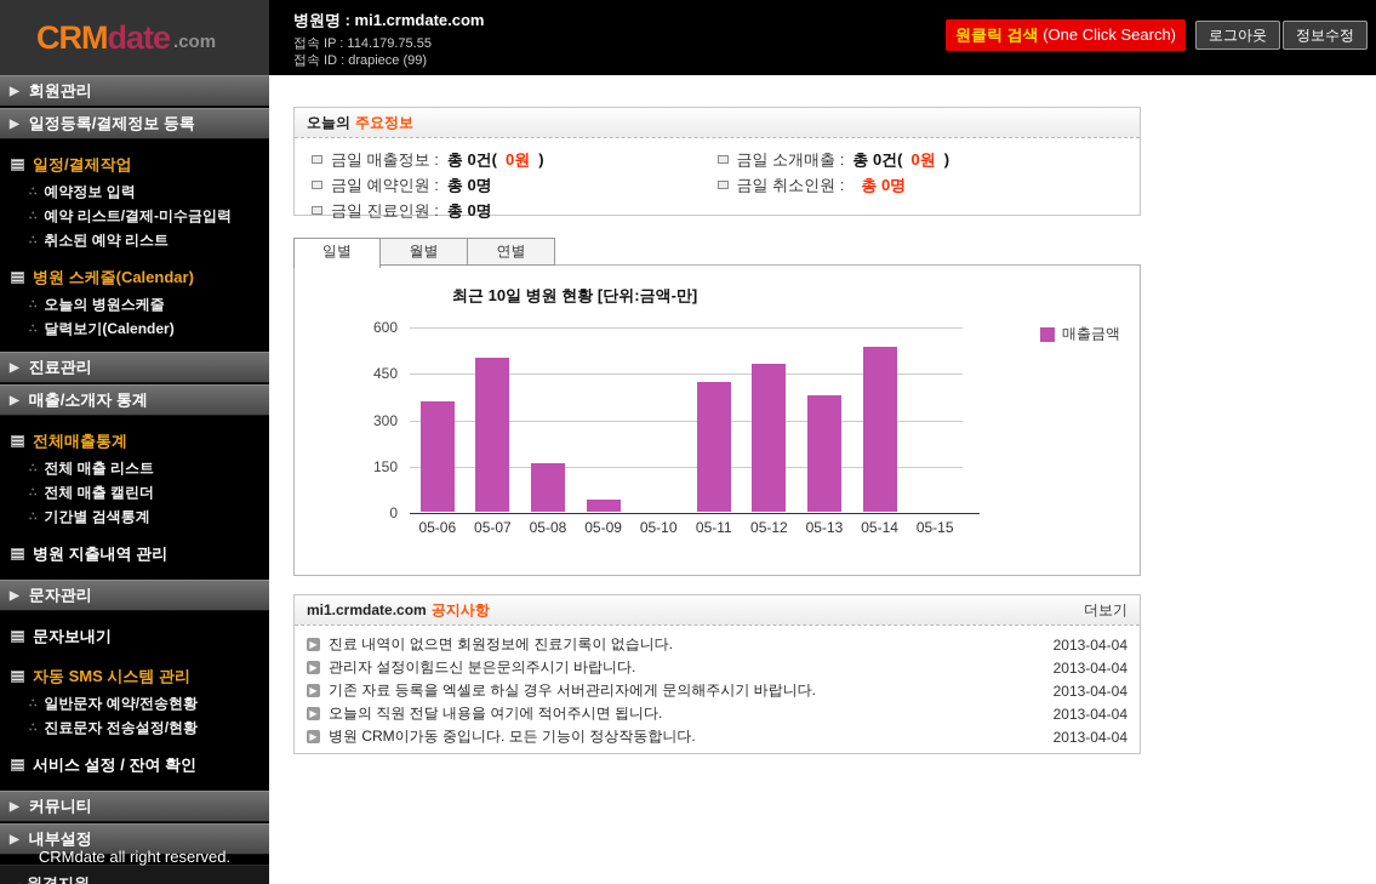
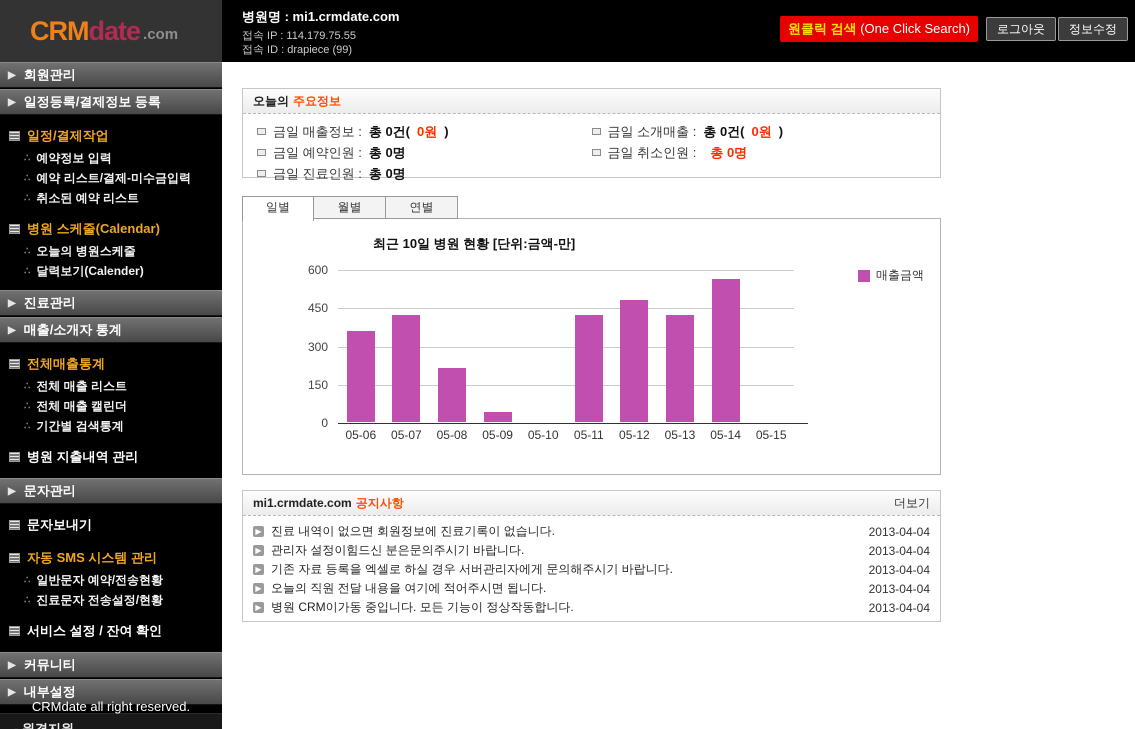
05-07: 500 -> 420
05-08: 160 -> 210
05-13: 380 -> 420
05-14: 540 -> 560
